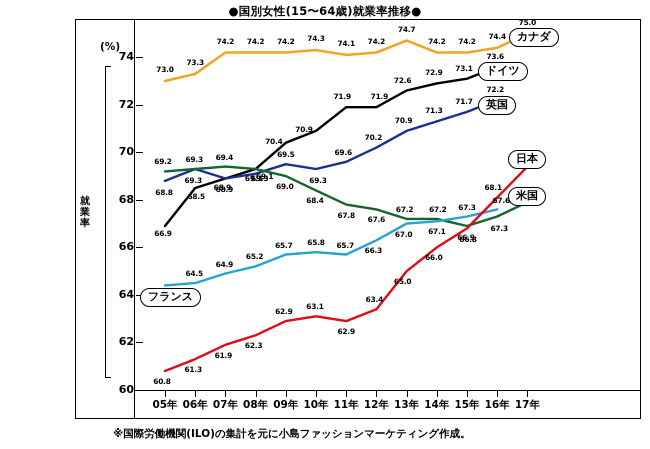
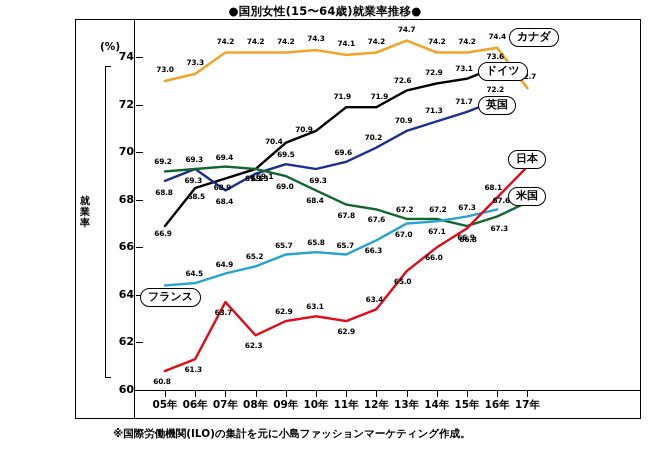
英国/07年: 68.9 -> 68.4
日本/07年: 61.9 -> 63.7
カナダ/17年: 75.0 -> 72.7
